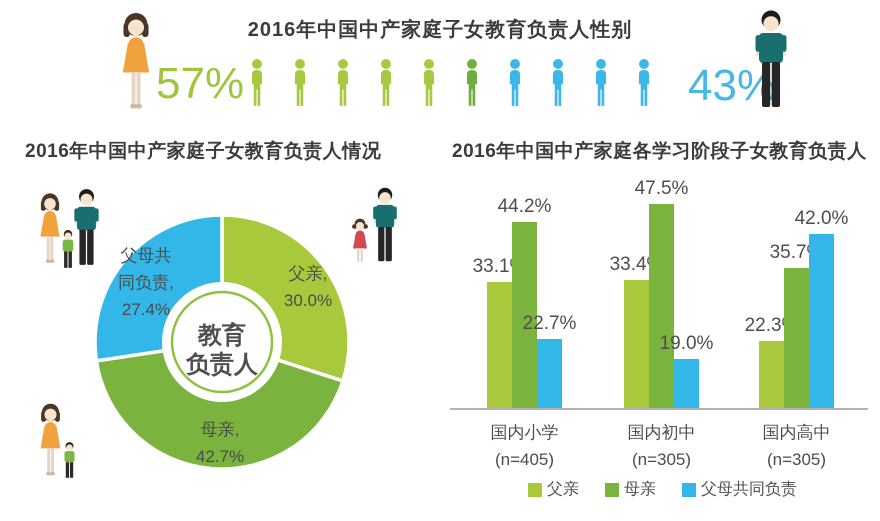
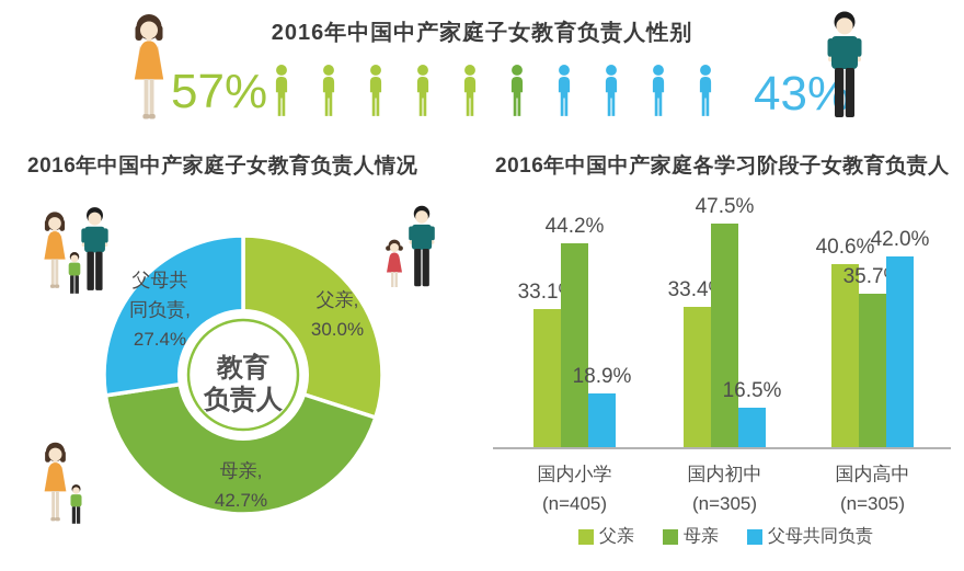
2016年中国中产家庭各学习阶段子女教育负责人/父母共同负责/国内小学: 22.7% -> 18.9%
2016年中国中产家庭各学习阶段子女教育负责人/父母共同负责/国内初中: 19.0% -> 16.5%
2016年中国中产家庭各学习阶段子女教育负责人/父亲/国内高中: 22.3% -> 40.6%
